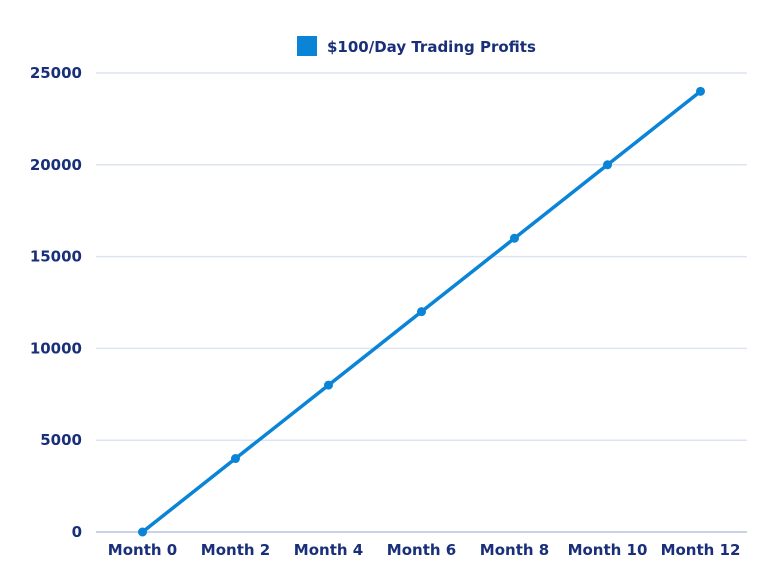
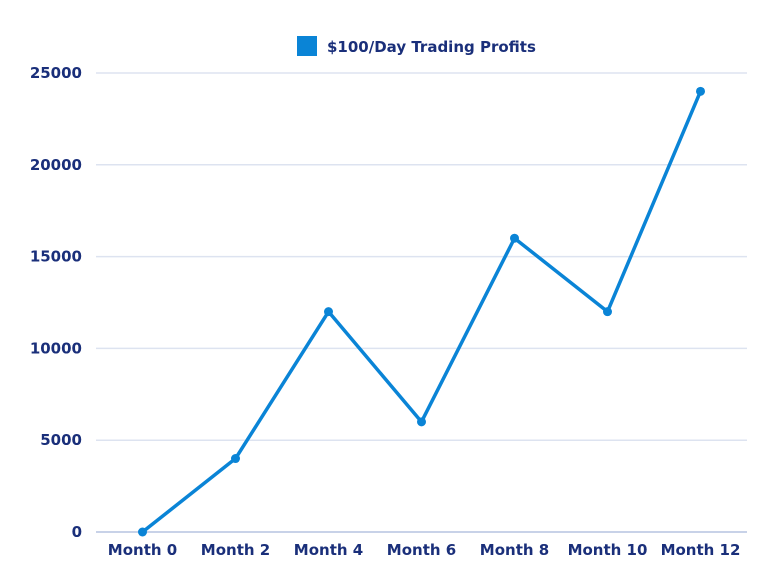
Month 4: 8000 -> 12000
Month 6: 12000 -> 6000
Month 10: 20000 -> 12000
